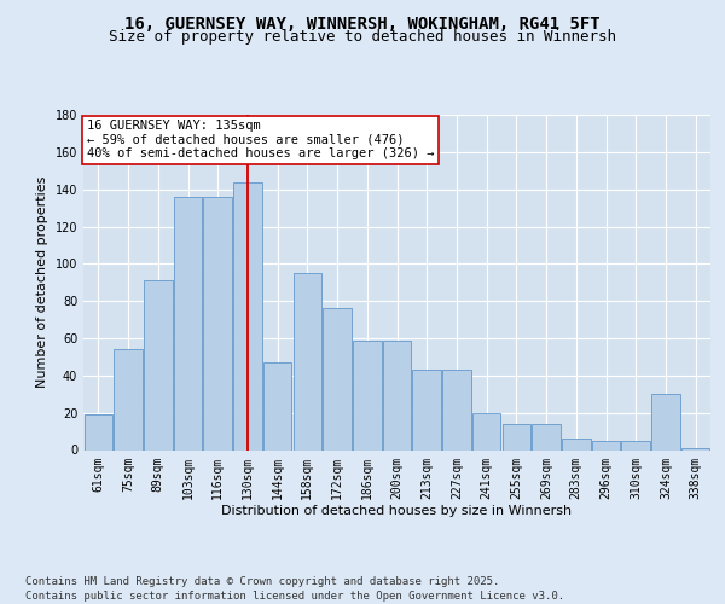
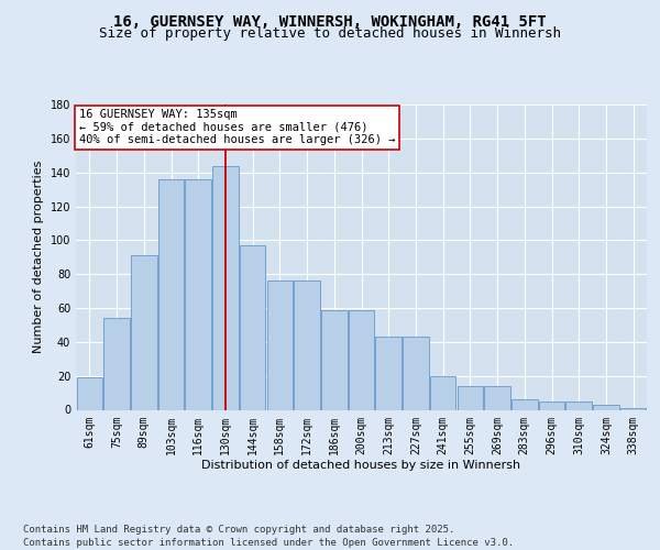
144sqm: 47 -> 97
158sqm: 95 -> 76
324sqm: 30 -> 3
